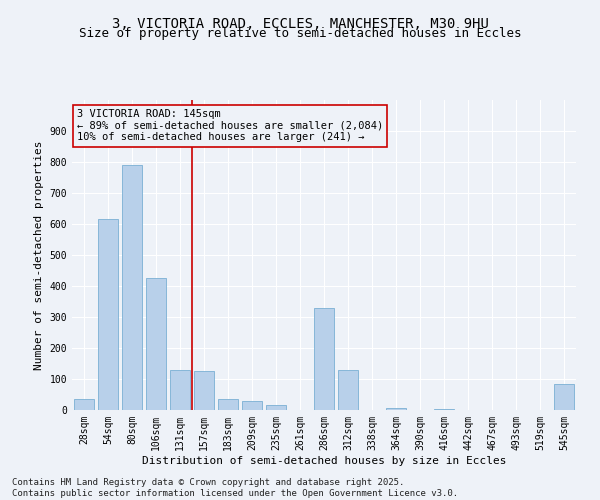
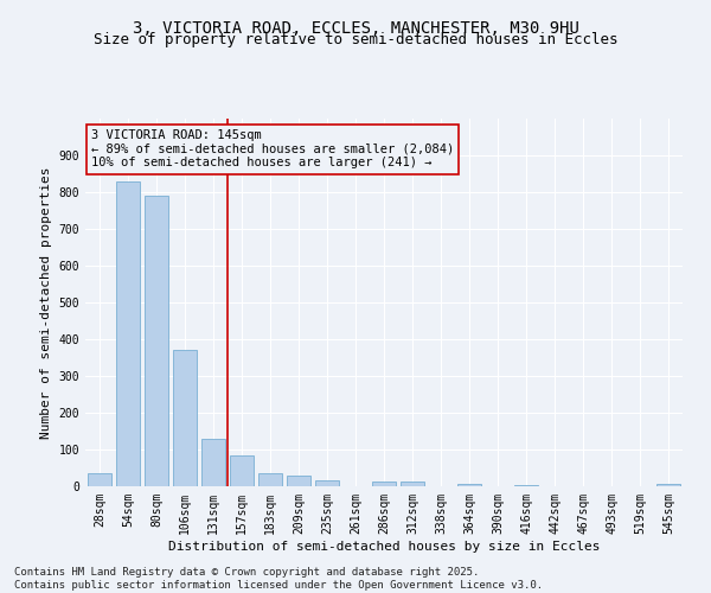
54sqm: 615 -> 830
106sqm: 425 -> 370
157sqm: 125 -> 83
286sqm: 330 -> 13
312sqm: 130 -> 13
545sqm: 85 -> 7
